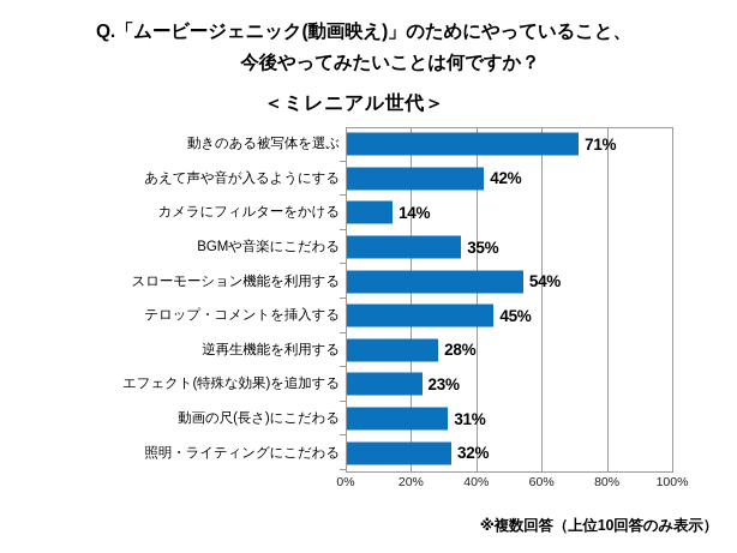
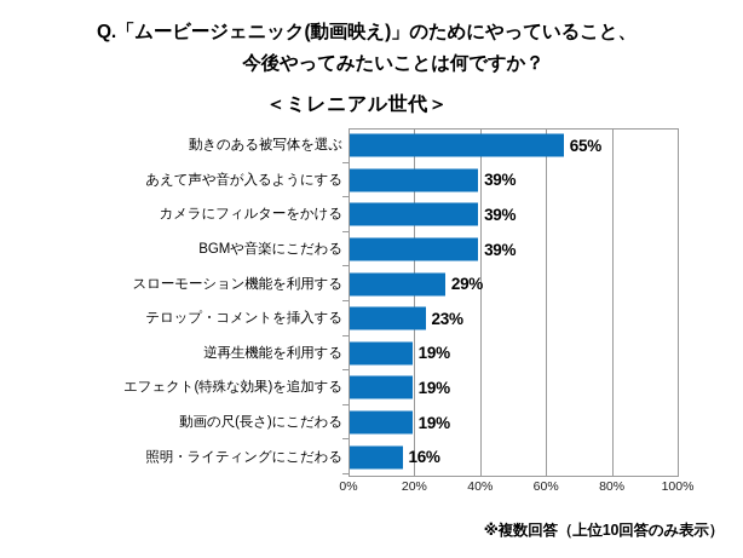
動きのある被写体を選ぶ: 71% -> 65%
あえて声や音が入るようにする: 42% -> 39%
カメラにフィルターをかける: 14% -> 39%
BGMや音楽にこだわる: 35% -> 39%
スローモーション機能を利用する: 54% -> 29%
テロップ・コメントを挿入する: 45% -> 23%
逆再生機能を利用する: 28% -> 19%
エフェクト(特殊な効果)を追加する: 23% -> 19%
動画の尺(長さ)にこだわる: 31% -> 19%
照明・ライティングにこだわる: 32% -> 16%
